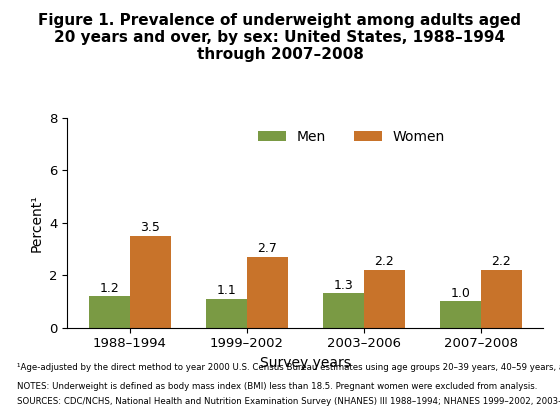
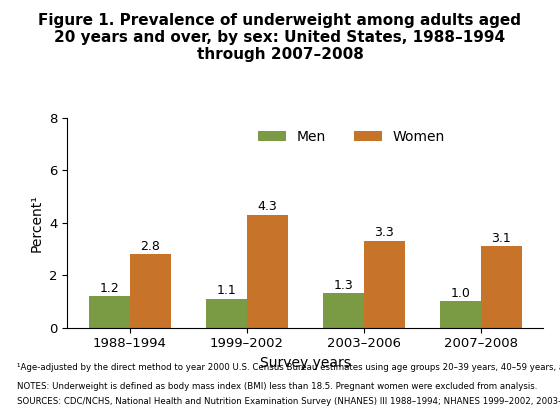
Women/1988–1994: 3.5 -> 2.8
Women/1999–2002: 2.7 -> 4.3
Women/2003–2006: 2.2 -> 3.3
Women/2007–2008: 2.2 -> 3.1
